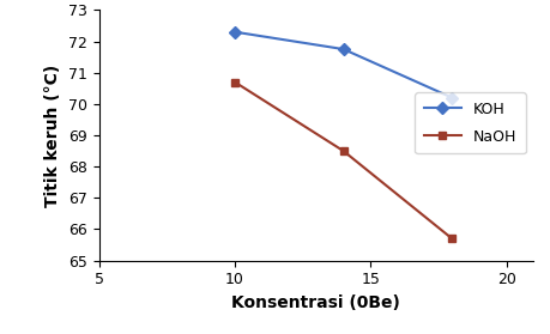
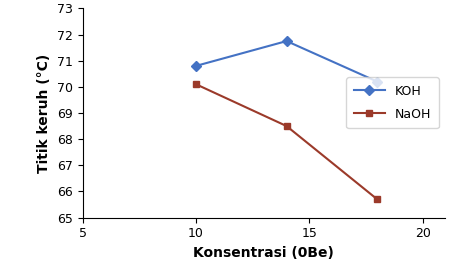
KOH/10: 72.30 -> 70.80
NaOH/10: 70.7 -> 70.1
